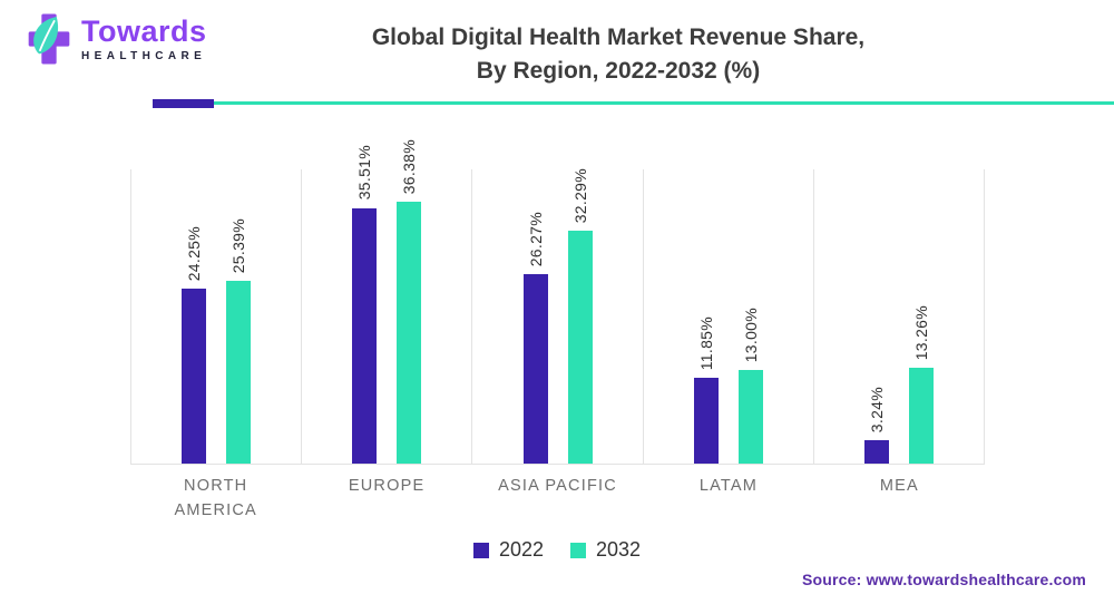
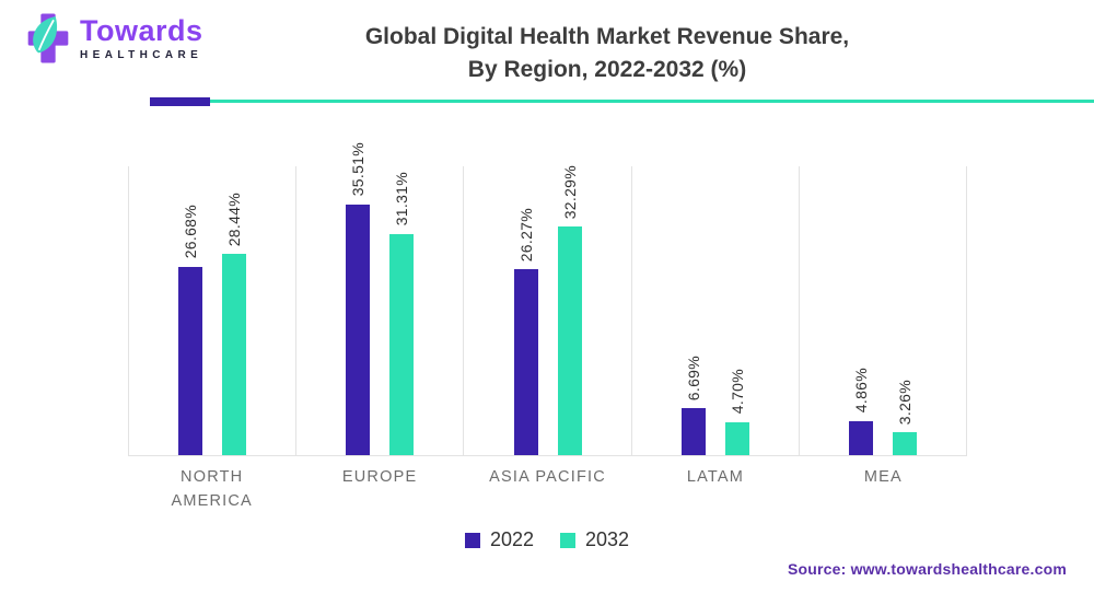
2022/NORTH AMERICA: 24.25% -> 26.68%
2032/NORTH AMERICA: 25.39% -> 28.44%
2032/EUROPE: 36.38% -> 31.31%
2022/LATAM: 11.85% -> 6.69%
2032/LATAM: 13.00% -> 4.70%
2022/MEA: 3.24% -> 4.86%
2032/MEA: 13.26% -> 3.26%
